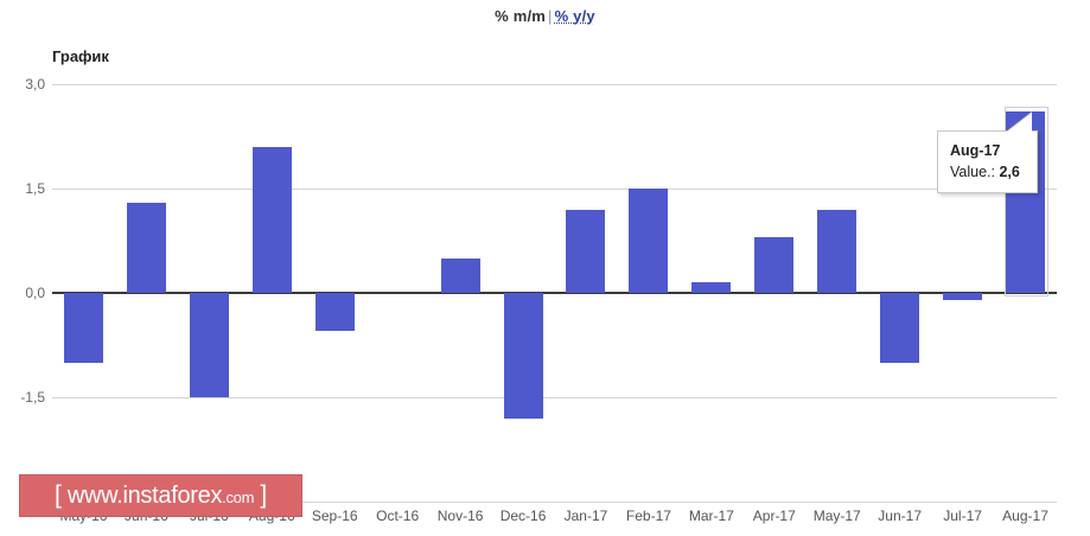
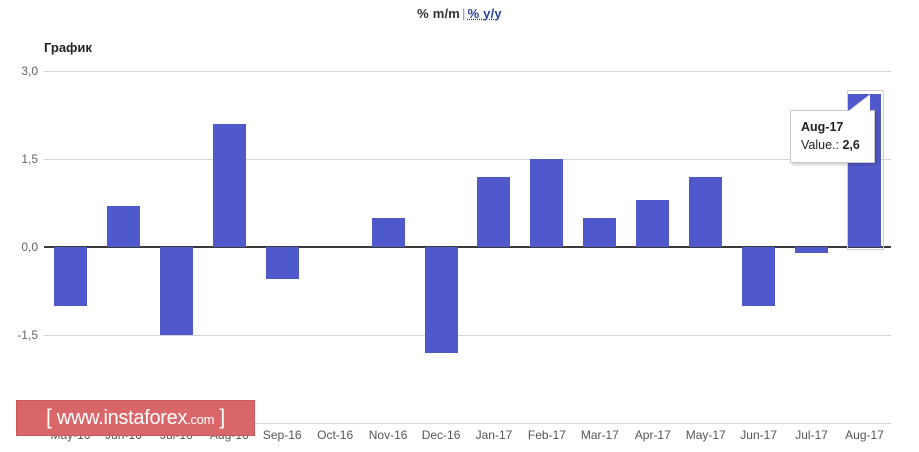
Jun-16: 1,3 -> 0,7
Mar-17: 0,1 -> 0,5
